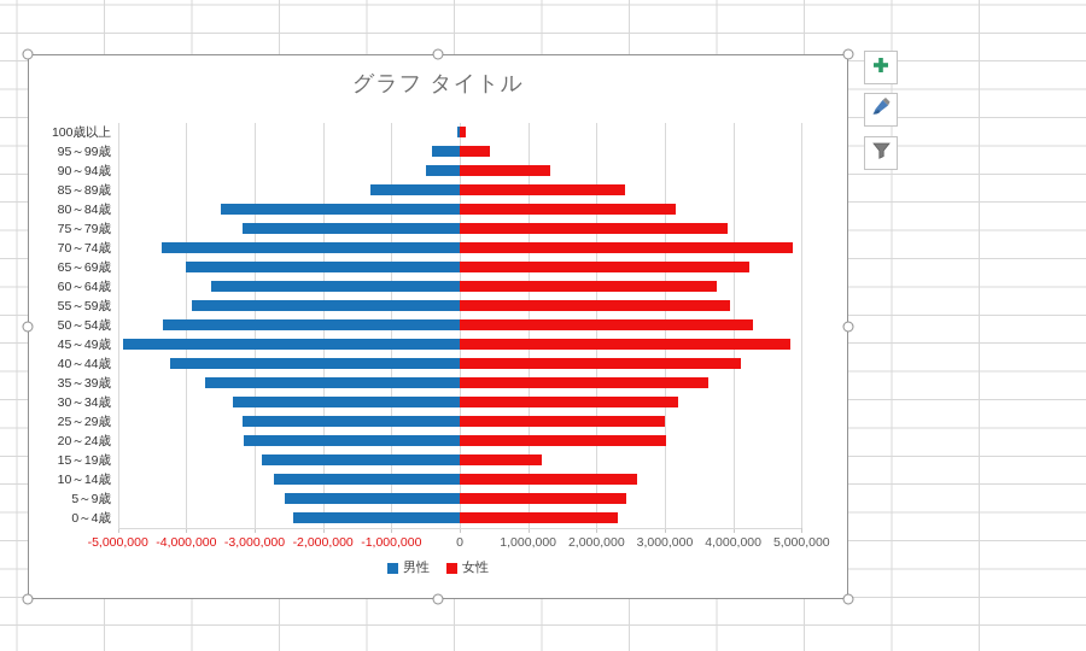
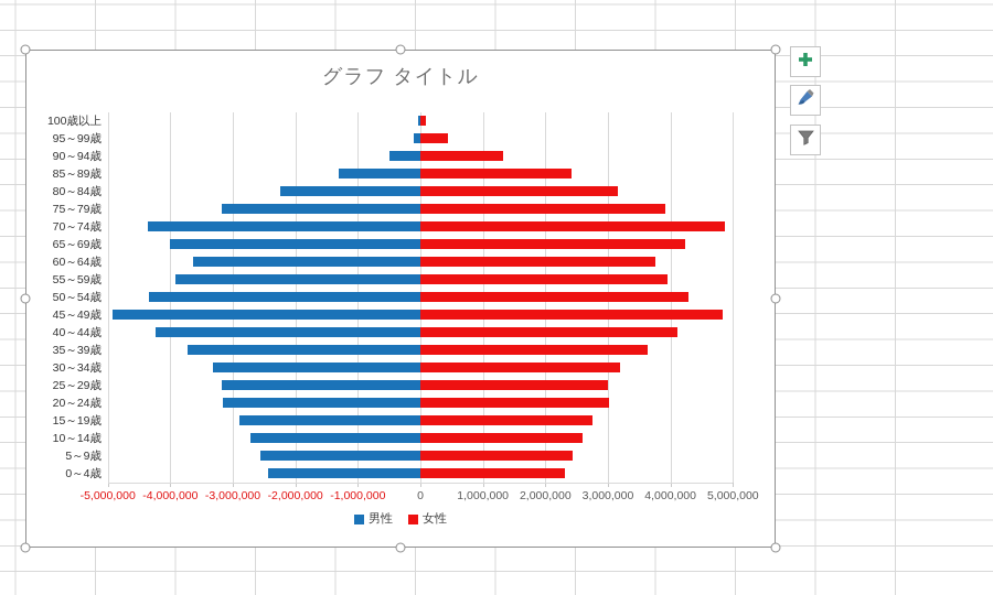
男性/95～99歳: 400000 -> 100000
男性/80～84歳: 3500000 -> 2200000
女性/15～19歳: 1200000 -> 2800000
